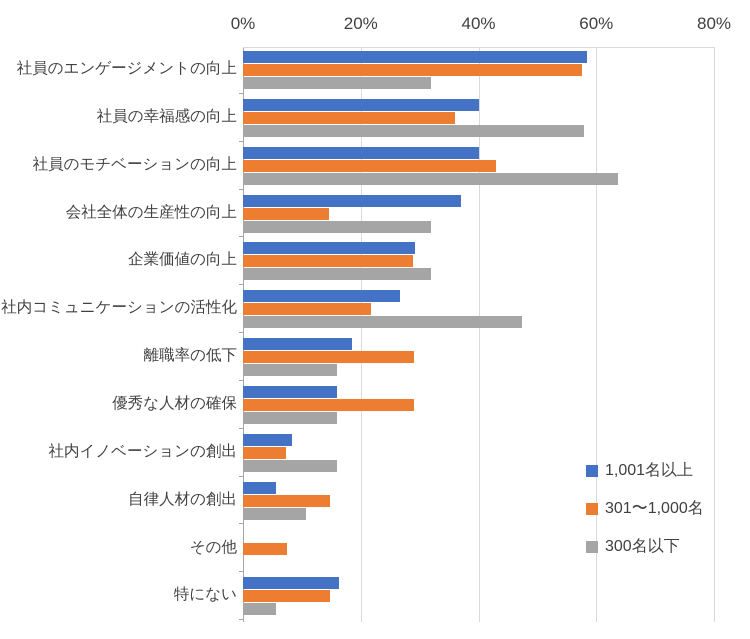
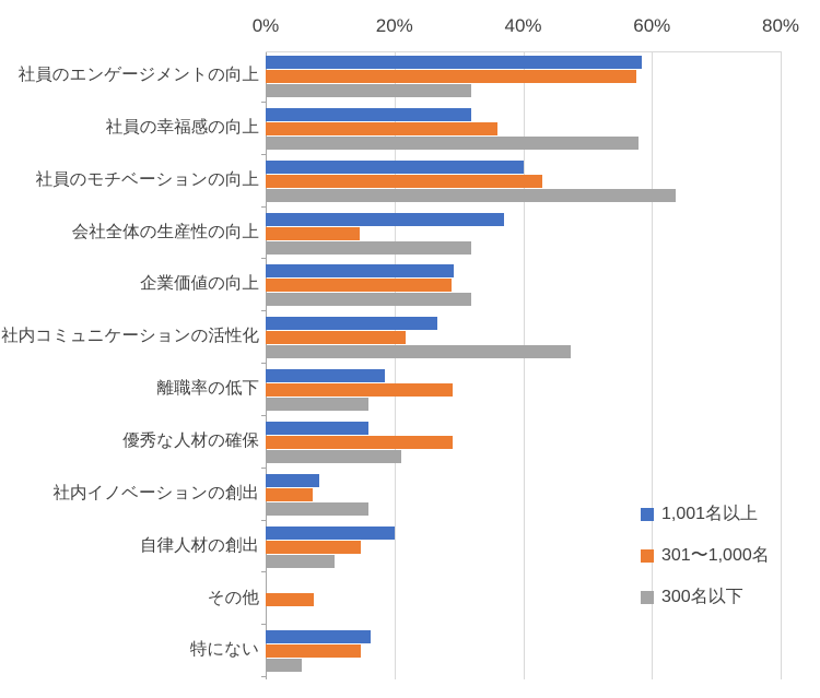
1,001名以上/社員の幸福感の向上: 40% -> 32%
300名以下/優秀な人材の確保: 16% -> 21%
1,001名以上/自律人材の創出: 6% -> 20%
